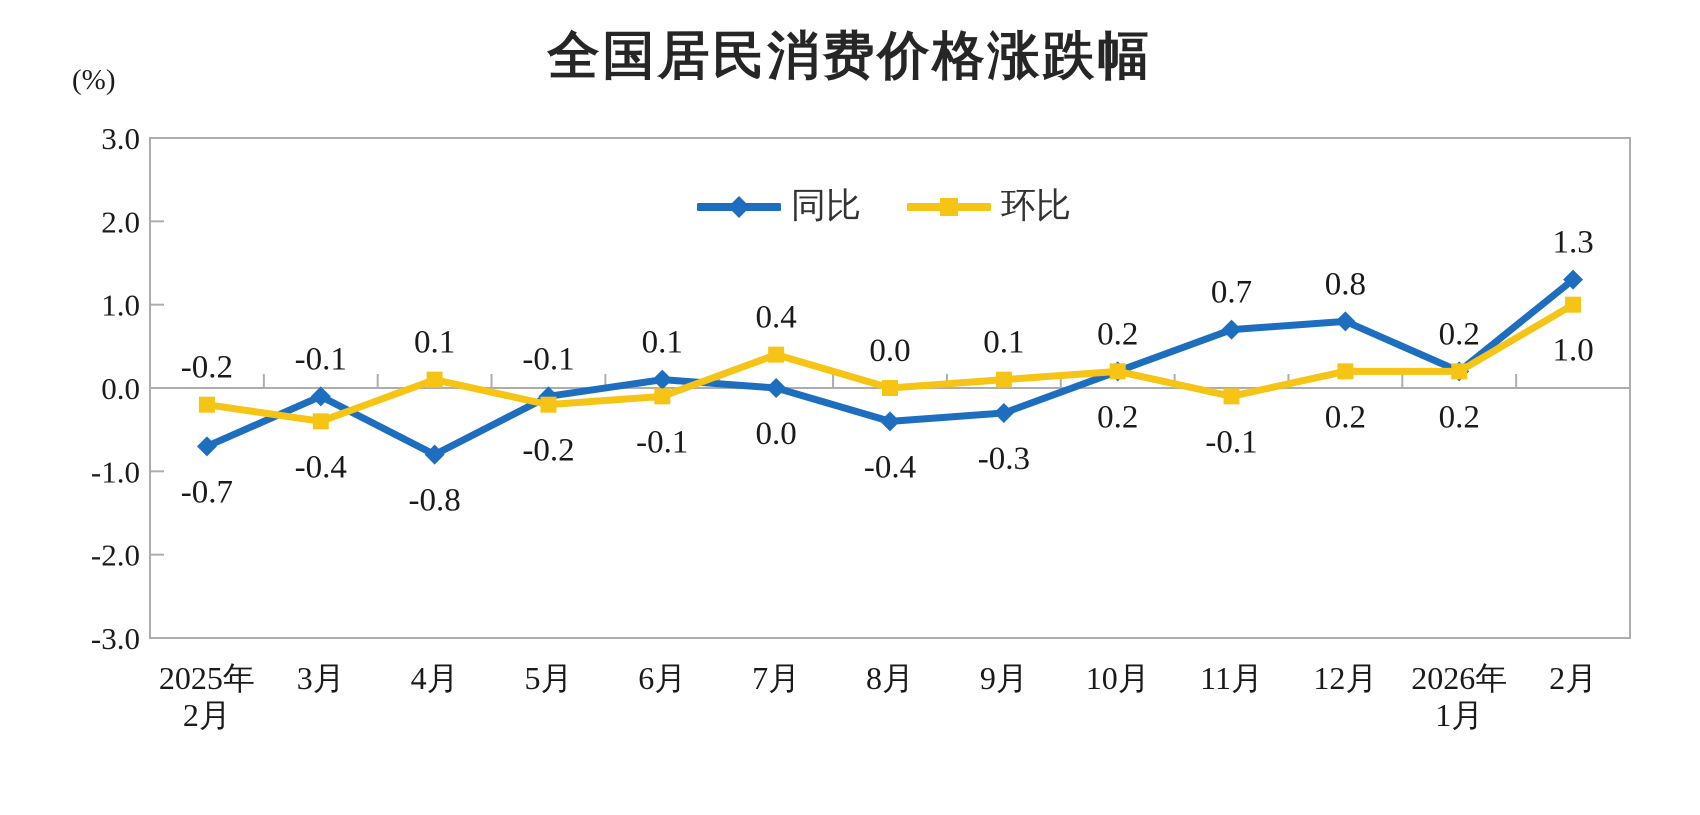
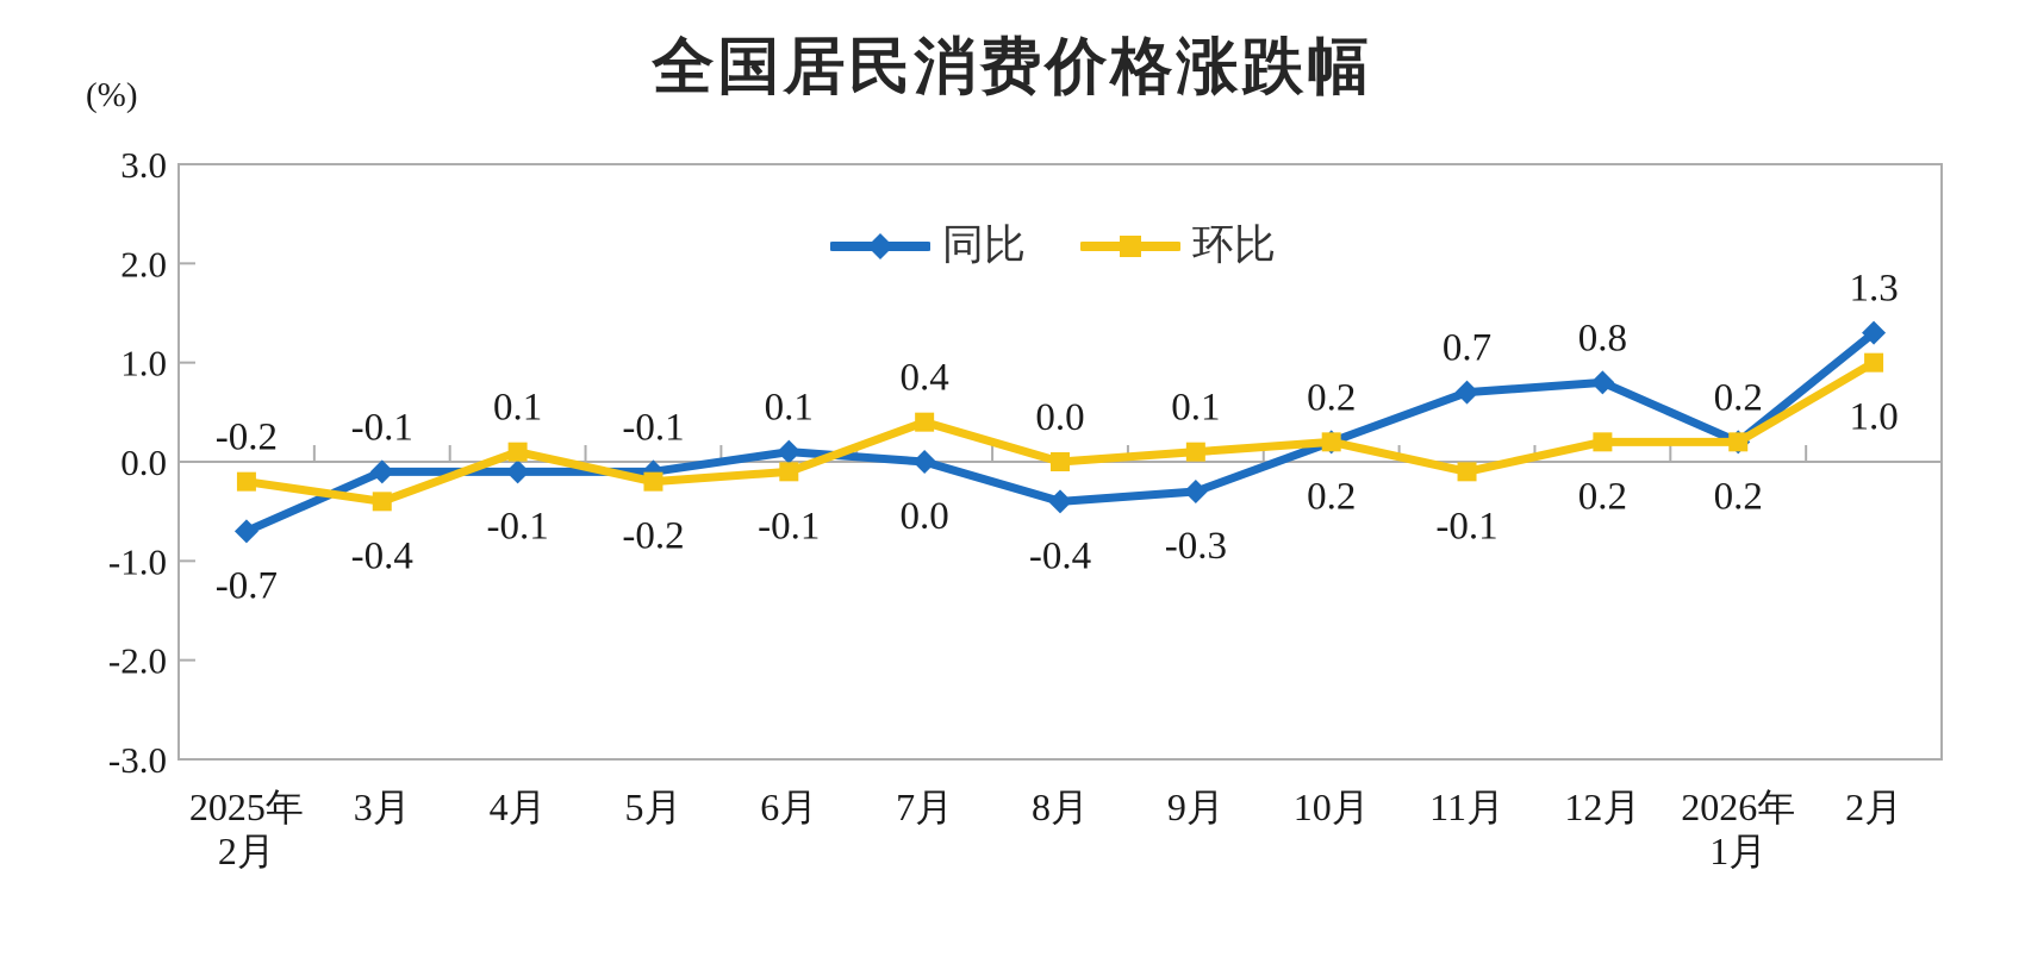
同比/4月: -0.8 -> -0.1
